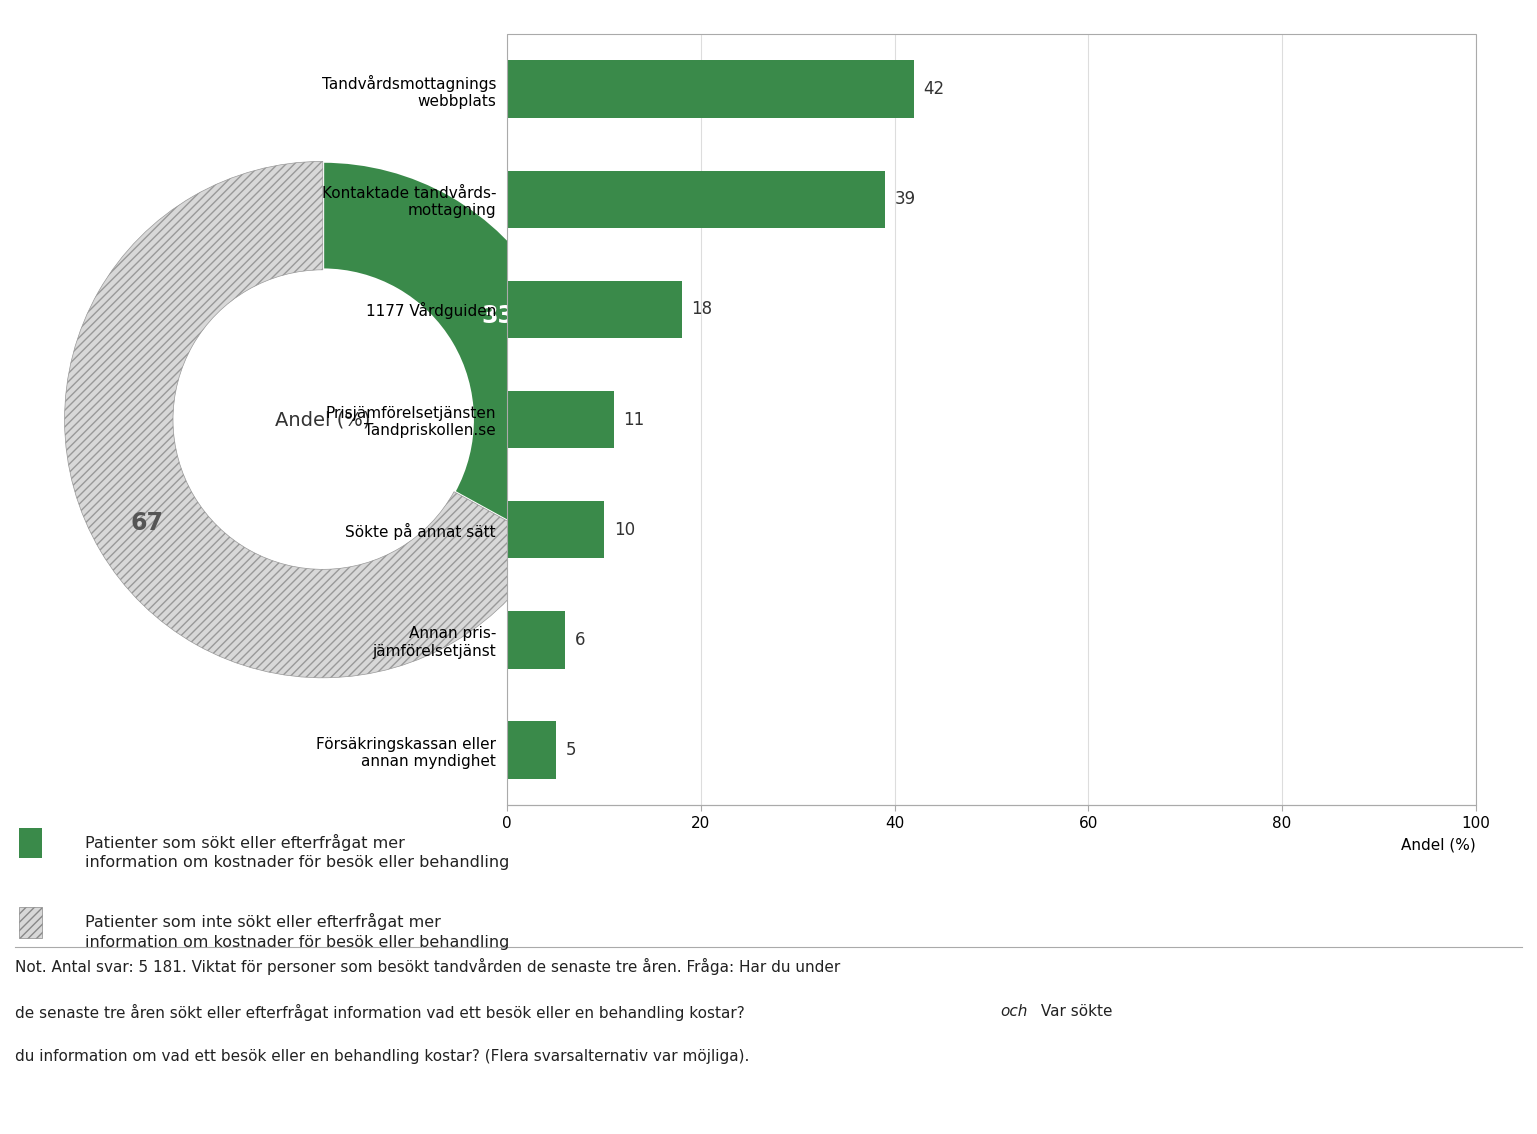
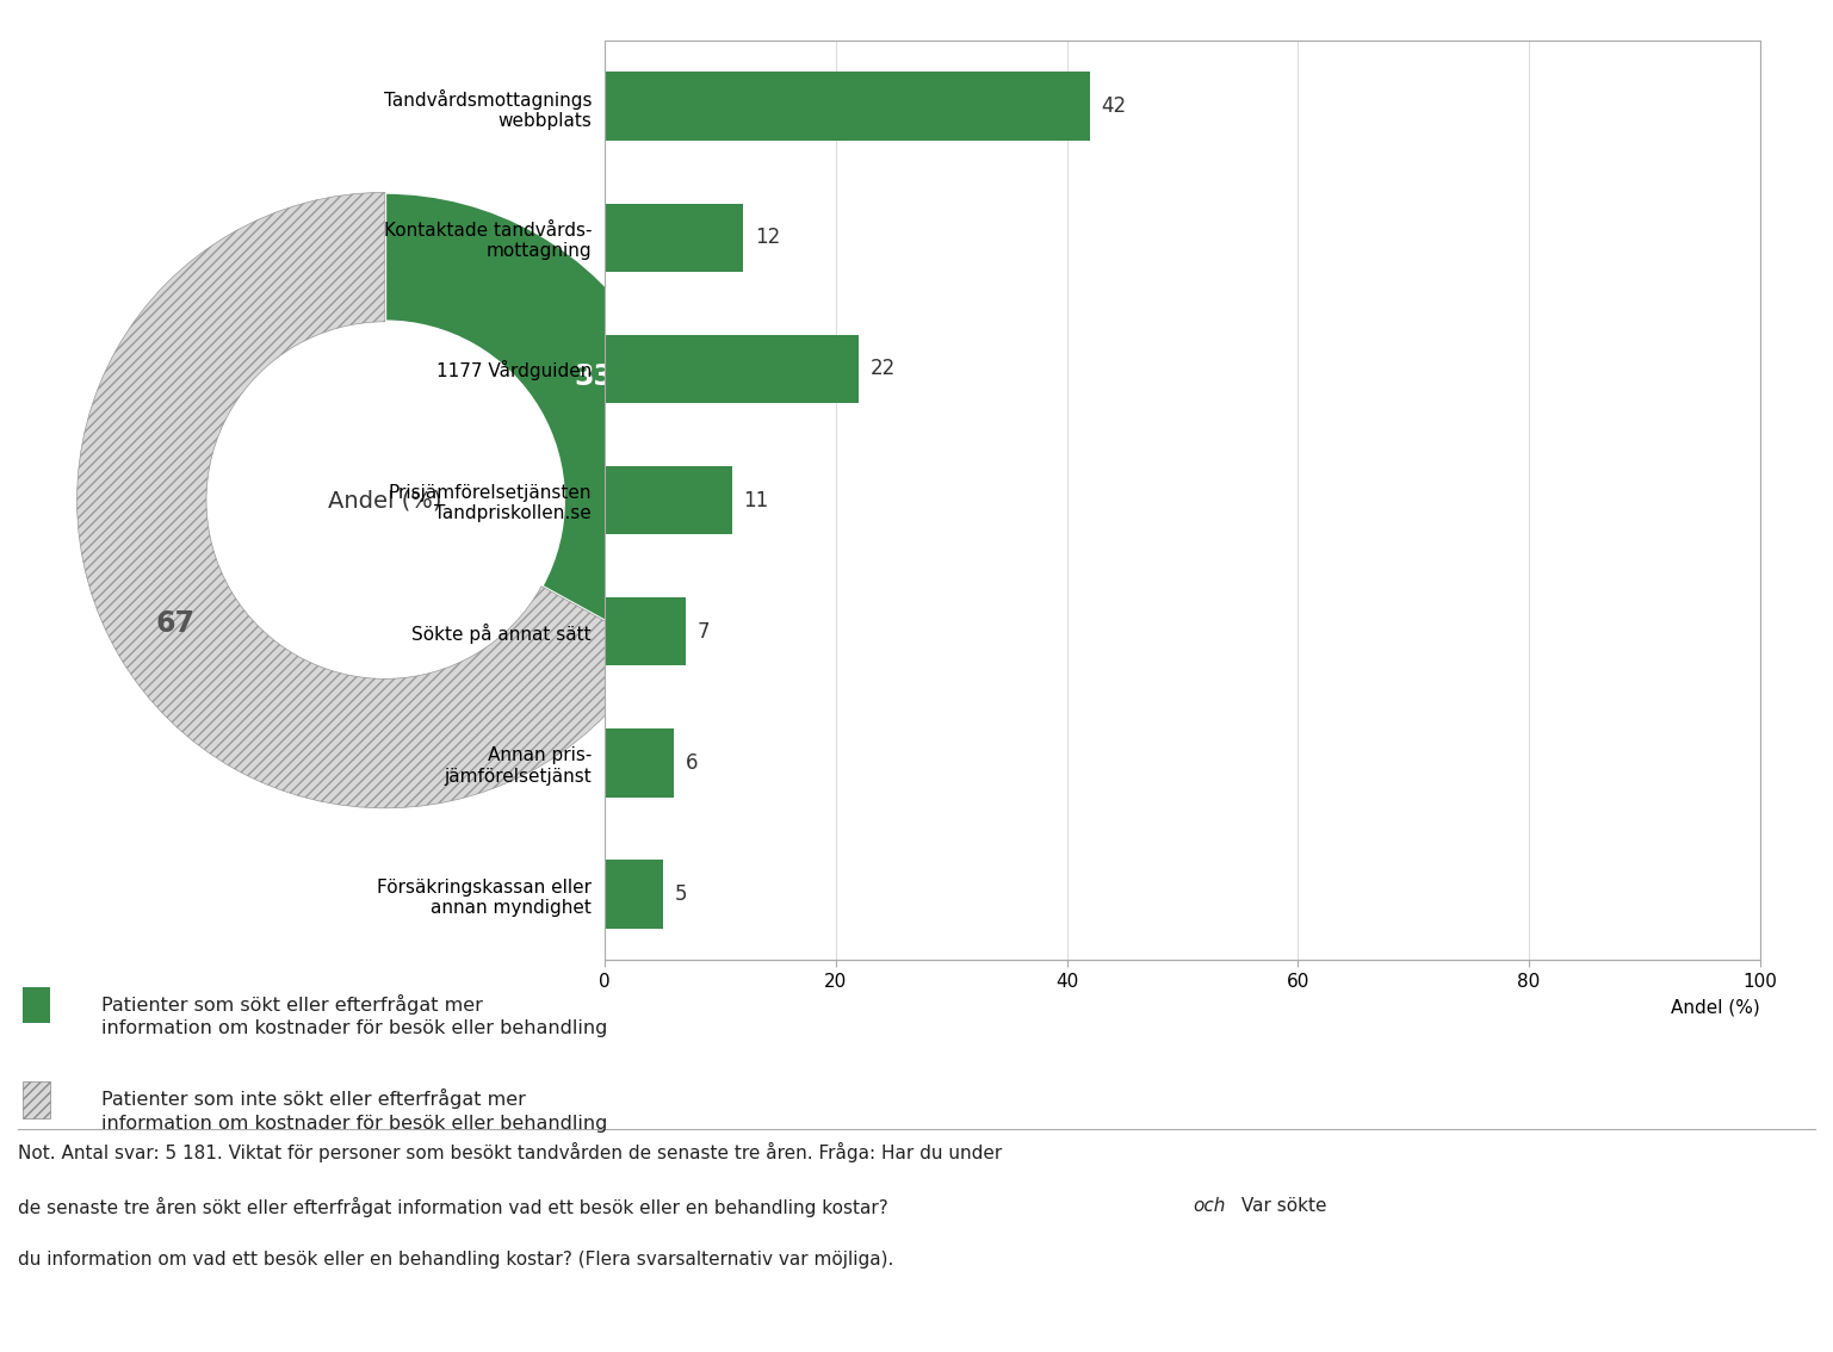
Kontaktade tandvårds- mottagning: 39 -> 12
1177 Vårdguiden: 18 -> 22
Sökte på annat sätt: 10 -> 7
